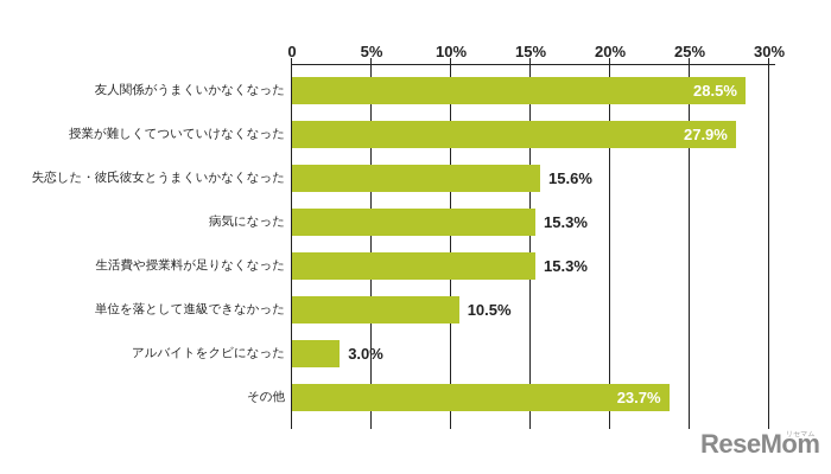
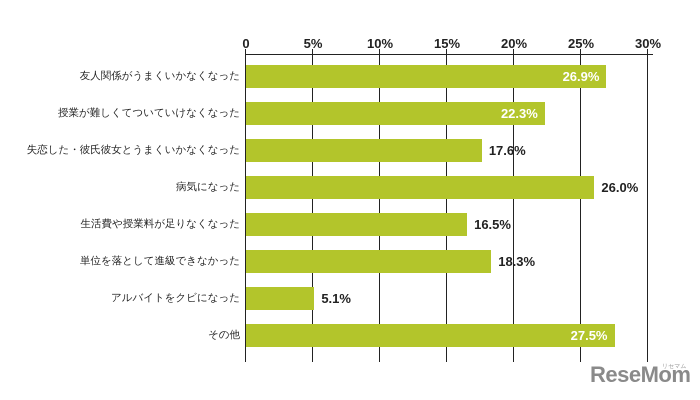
友人関係がうまくいかなくなった: 28.5% -> 26.9%
授業が難しくてついていけなくなった: 27.9% -> 22.3%
失恋した・彼氏彼女とうまくいかなくなった: 15.6% -> 17.6%
病気になった: 15.3% -> 26.0%
生活費や授業料が足りなくなった: 15.3% -> 16.5%
単位を落として進級できなかった: 10.5% -> 18.3%
アルバイトをクビになった: 3.0% -> 5.1%
その他: 23.7% -> 27.5%
